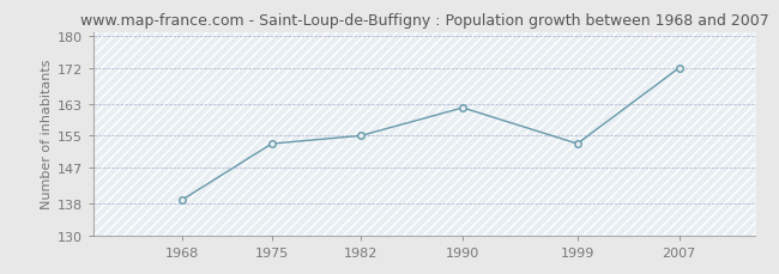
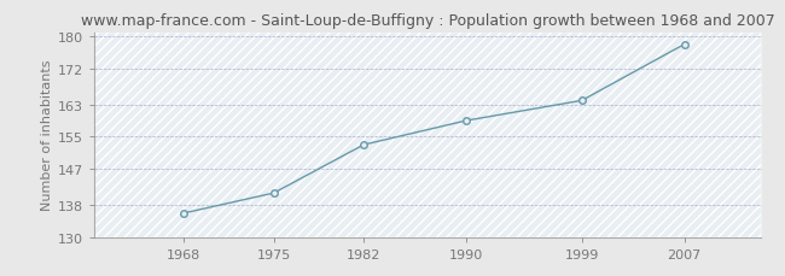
1968: 139 -> 136
1975: 153 -> 141
1982: 155 -> 153
1990: 162 -> 159
1999: 153 -> 164
2007: 172 -> 178
